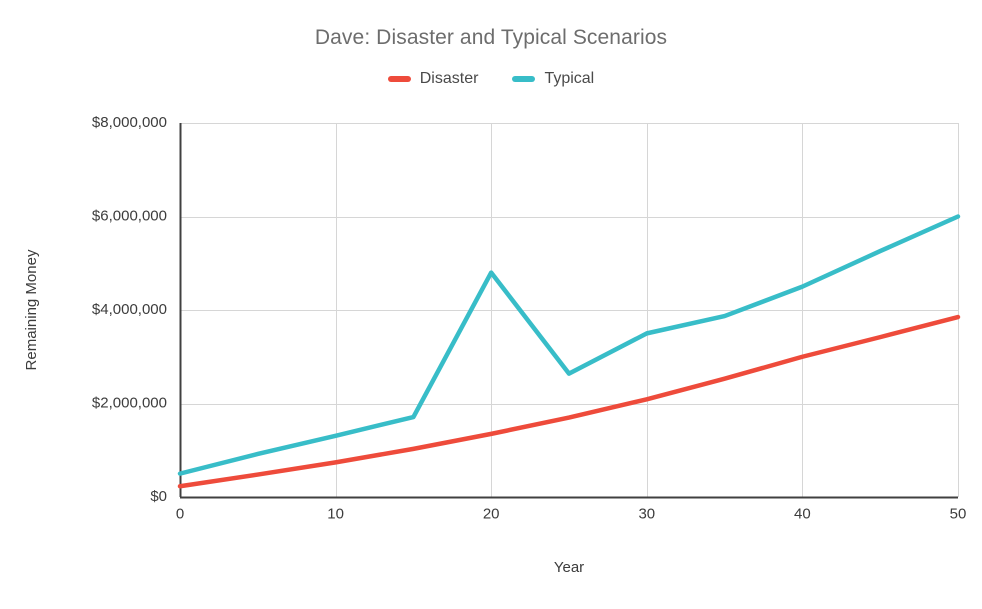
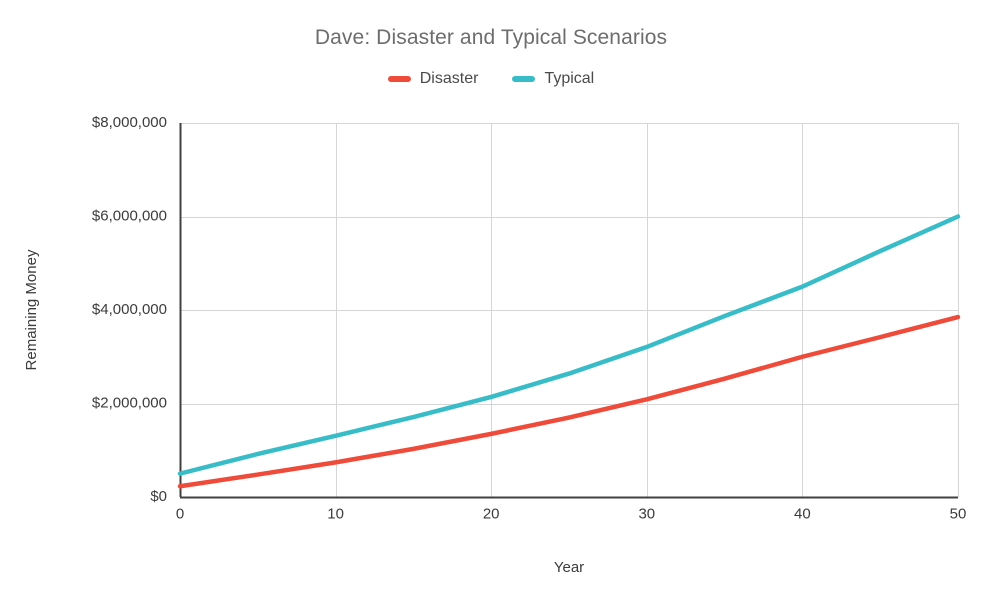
Typical/20: $4800000 -> $2100000
Typical/30: $3500000 -> $3200000
